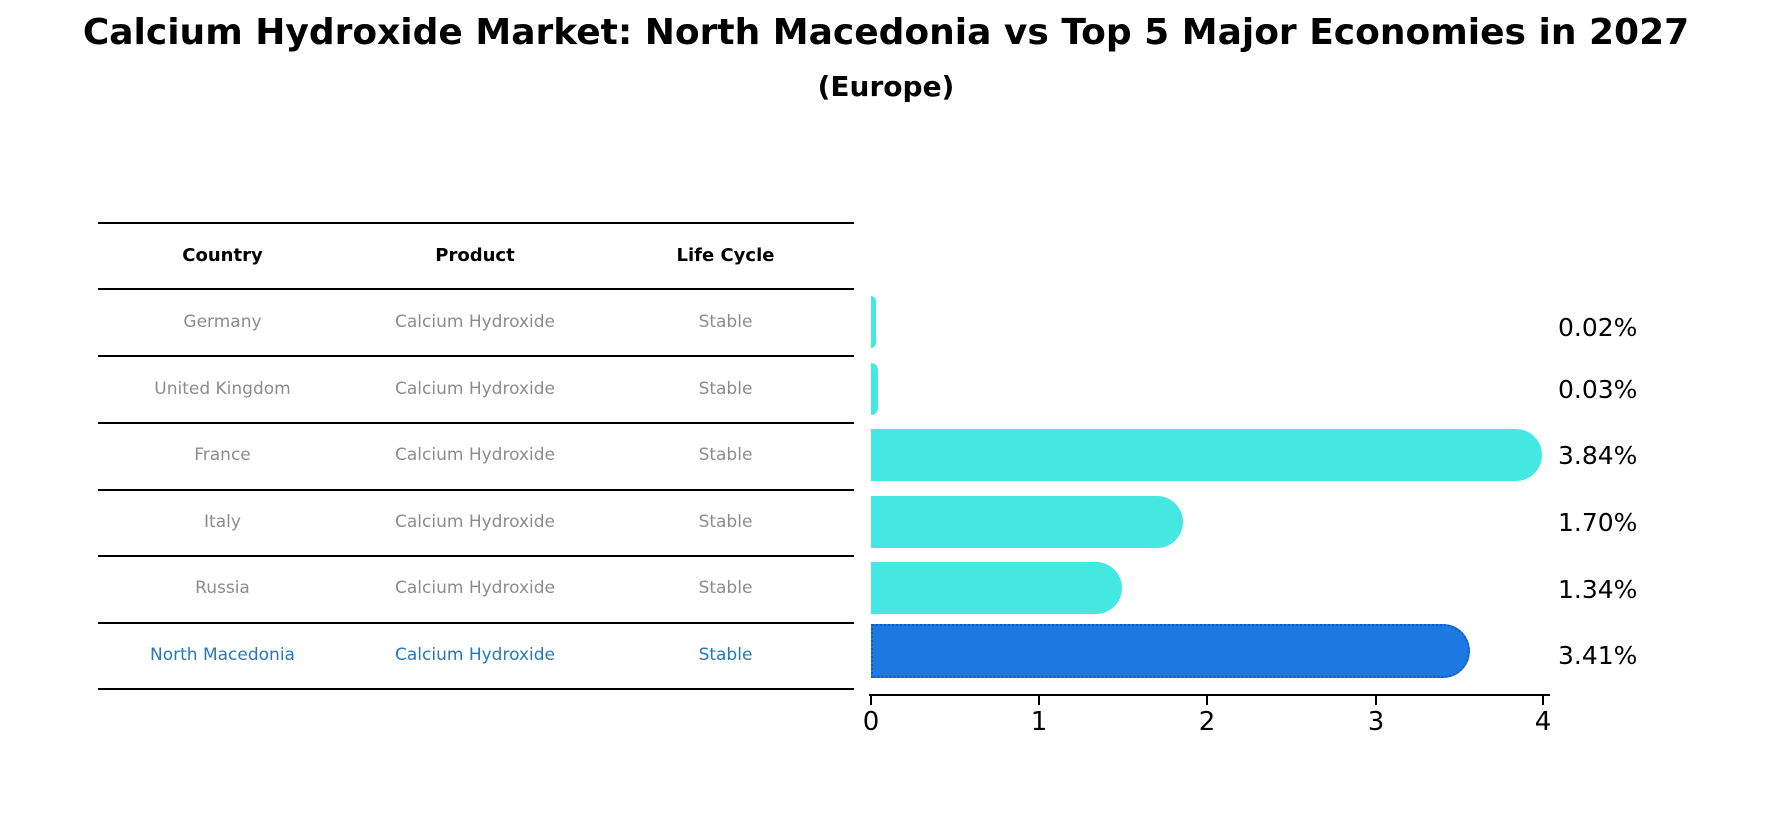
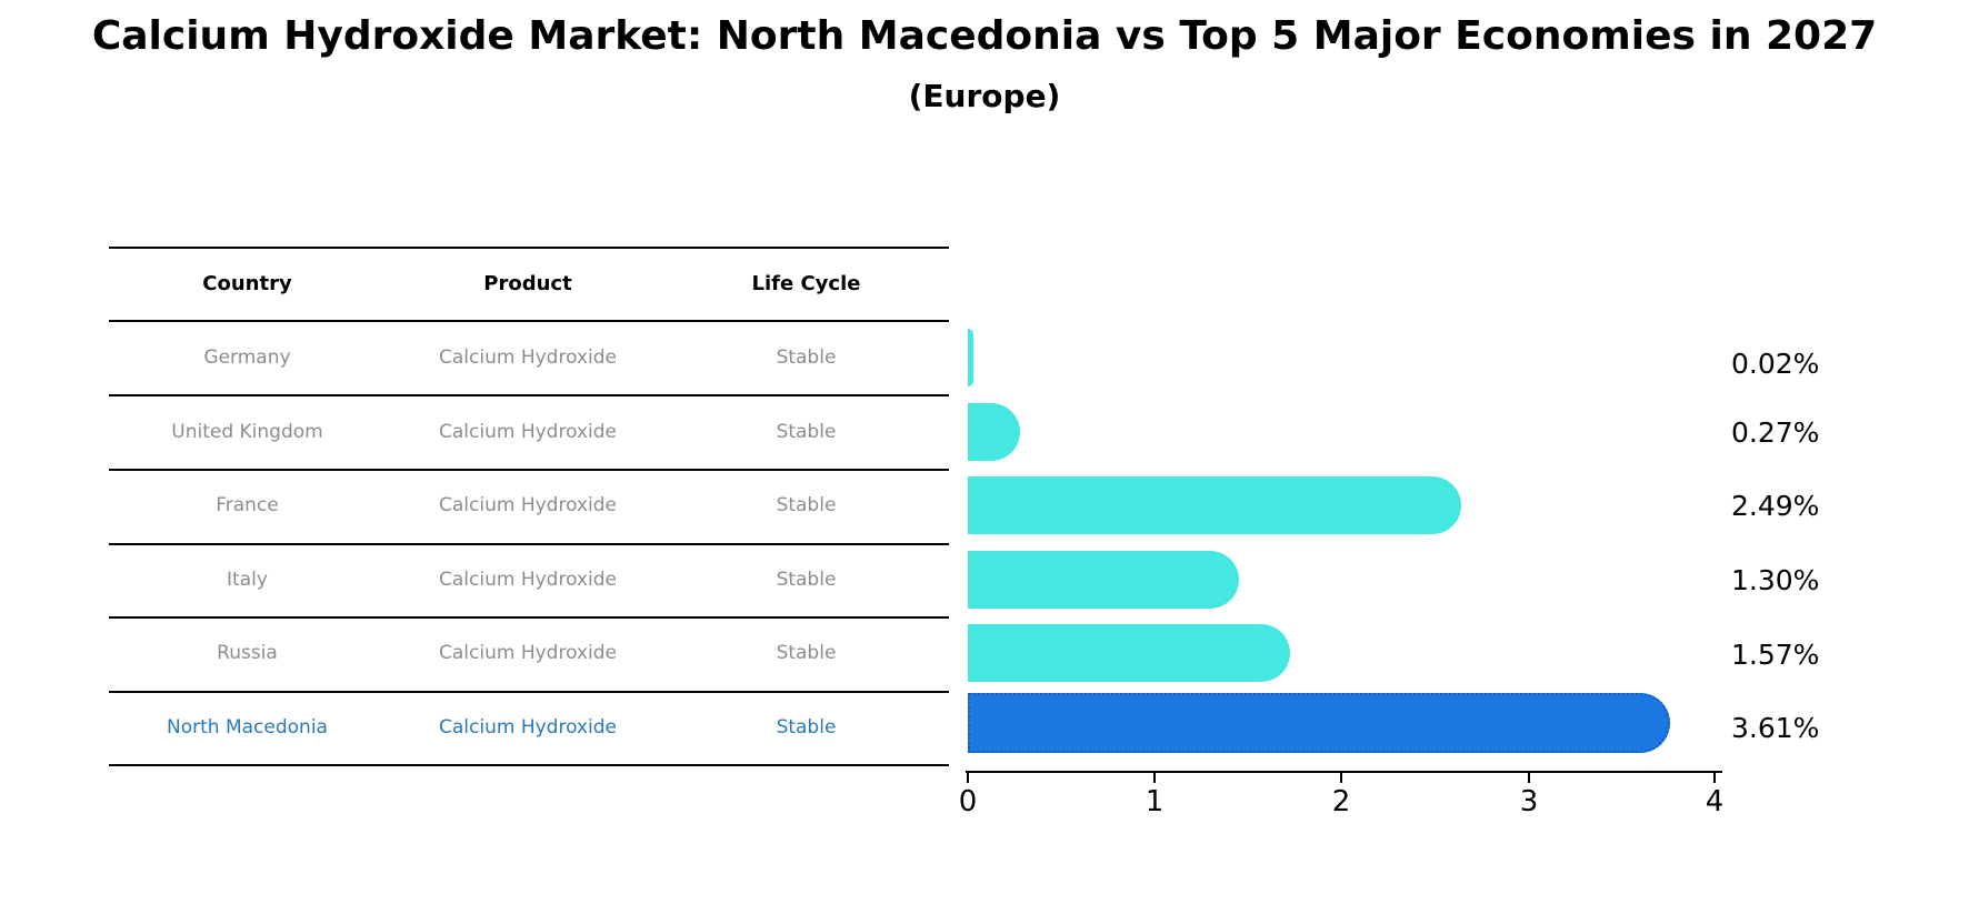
United Kingdom: 0.03% -> 0.27%
France: 3.84% -> 2.49%
Italy: 1.70% -> 1.30%
Russia: 1.34% -> 1.57%
North Macedonia: 3.41% -> 3.61%
